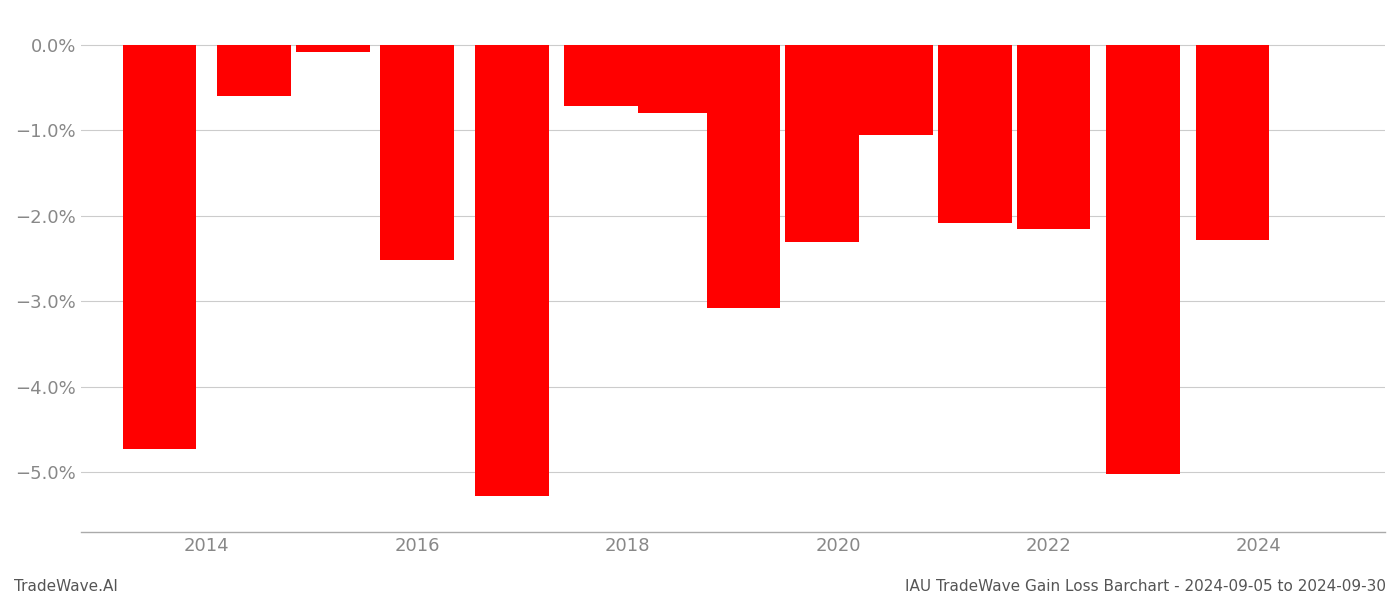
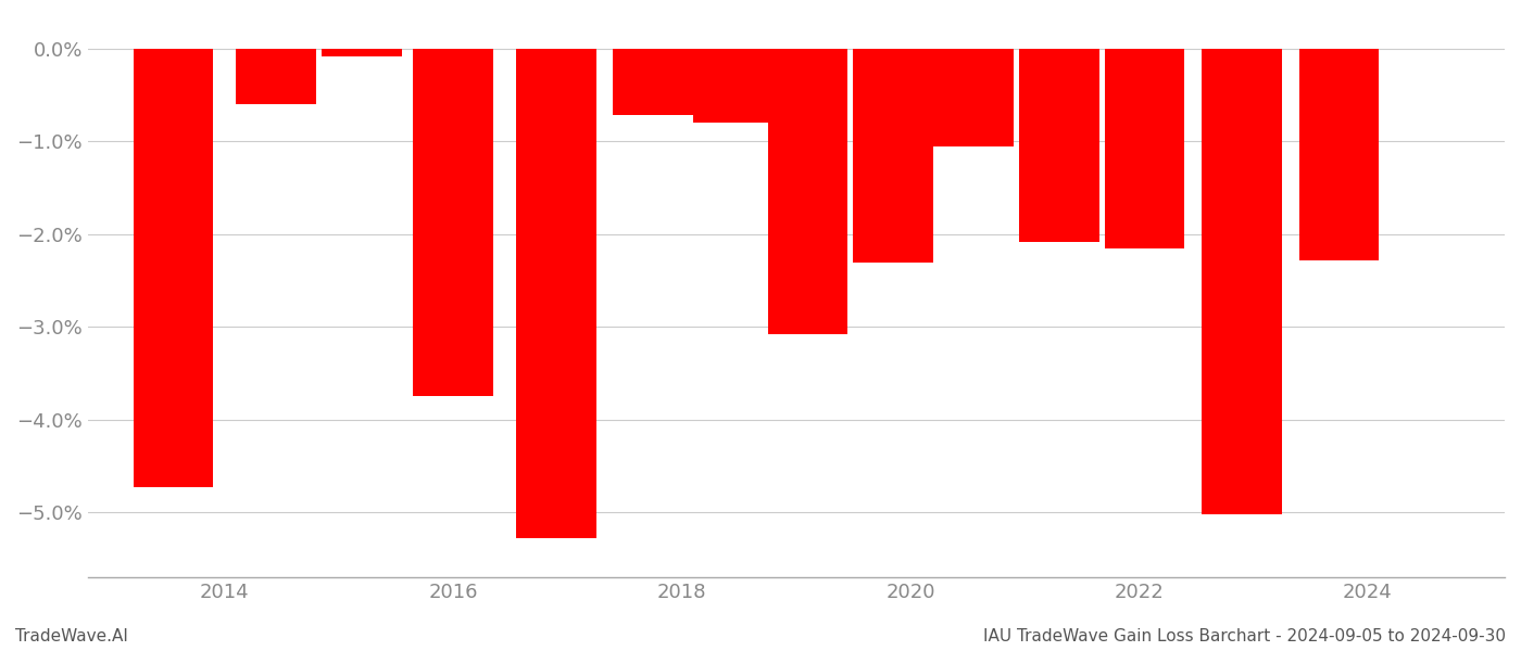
2016: -2.52% -> -3.74%
